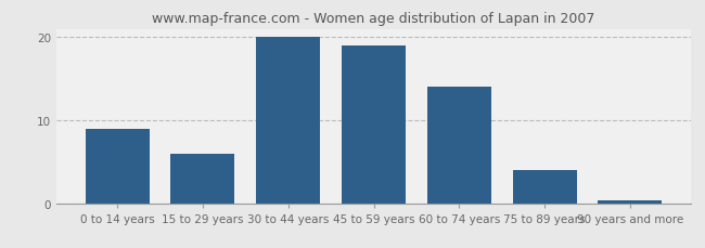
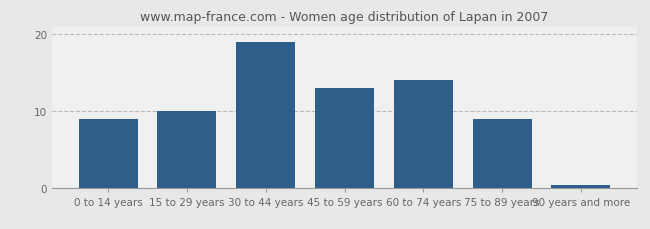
15 to 29 years: 6.0 -> 10.0
30 to 44 years: 20.0 -> 19.0
45 to 59 years: 19.0 -> 13.0
75 to 89 years: 4.0 -> 9.0
